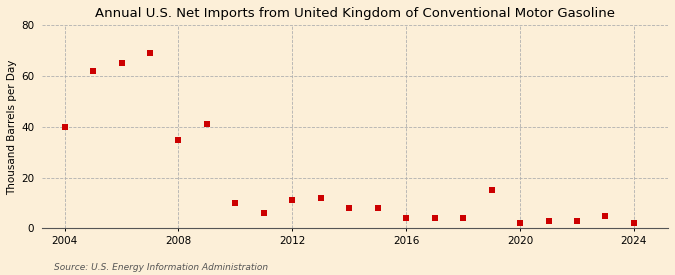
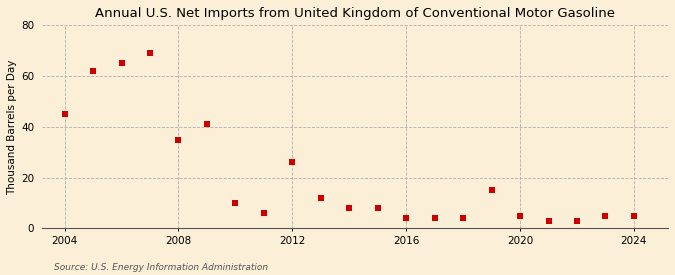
2004: 40 -> 45
2012: 11 -> 26
2020: 2 -> 5
2024: 2 -> 5
